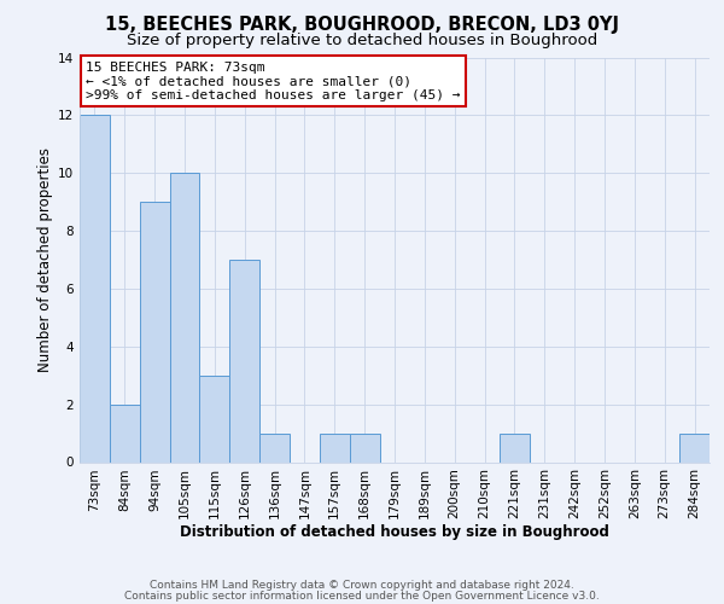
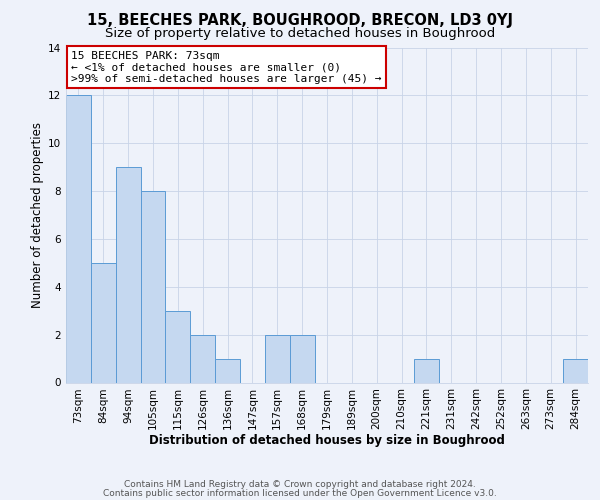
84sqm: 2 -> 5
105sqm: 10 -> 8
126sqm: 7 -> 2
157sqm: 1 -> 2
168sqm: 1 -> 2
